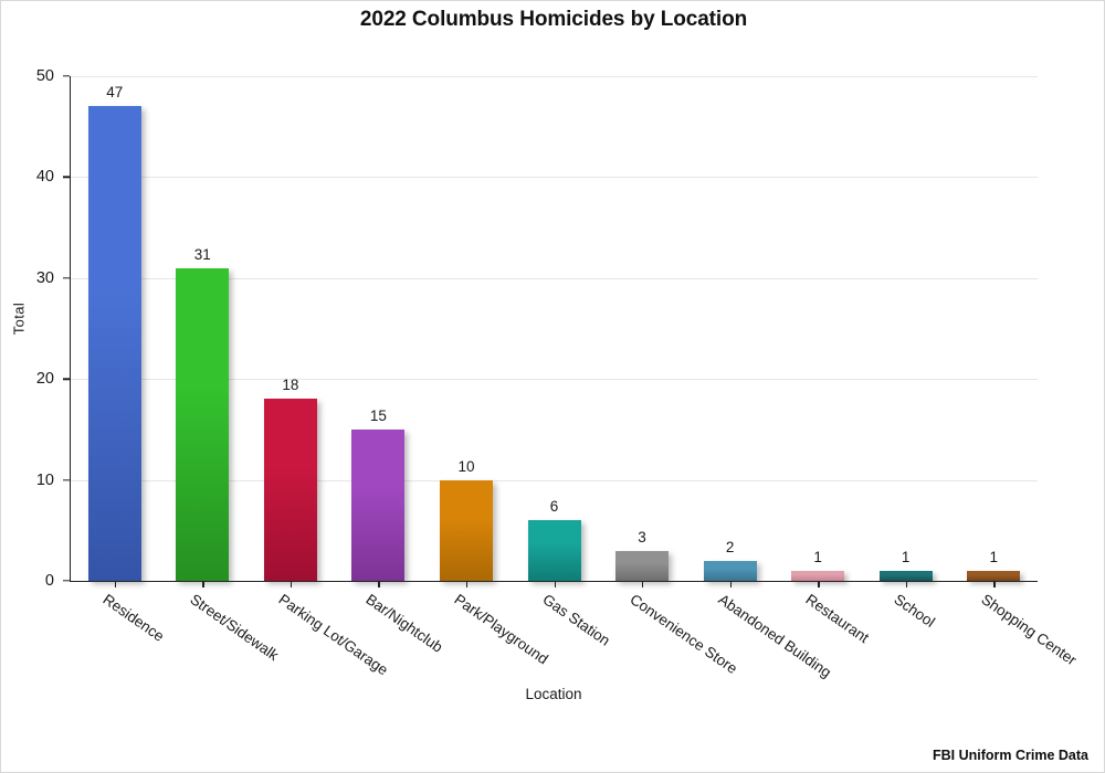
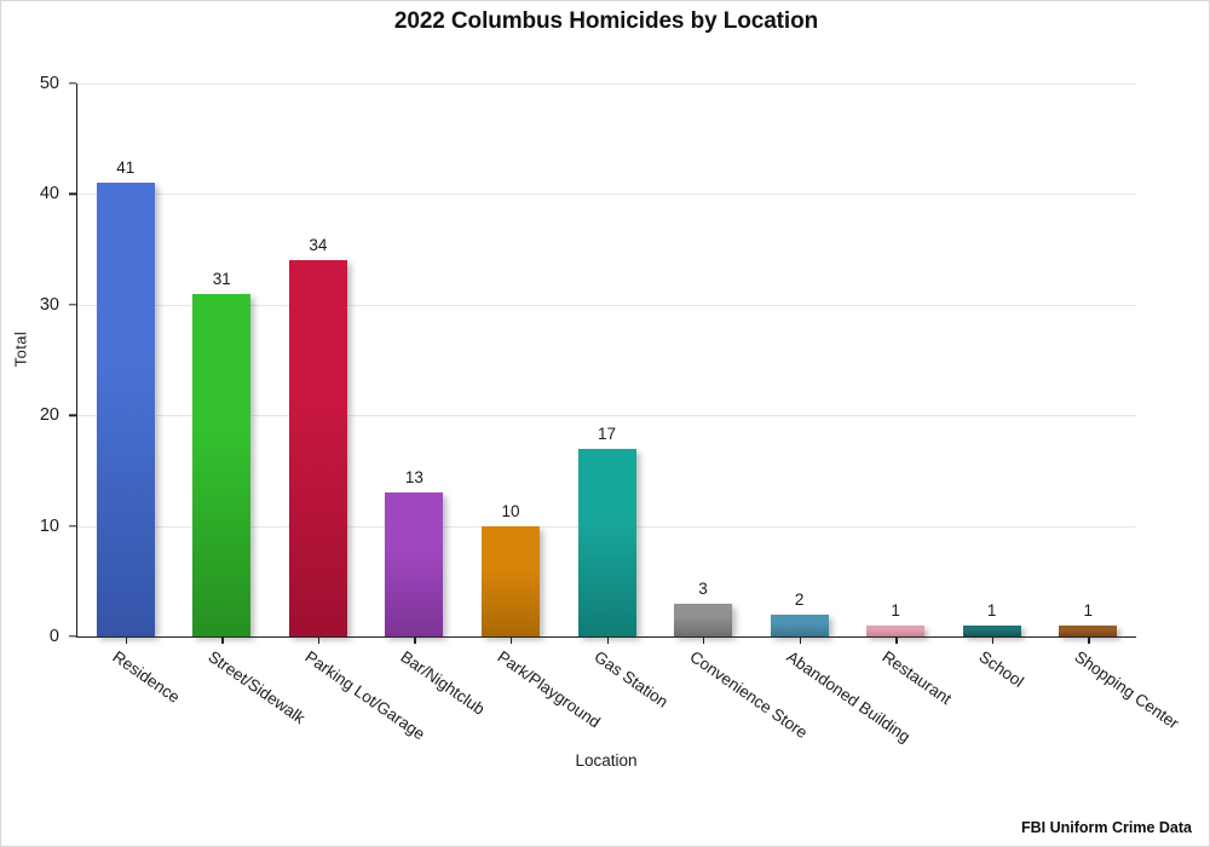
Residence: 47 -> 41
Parking Lot/Garage: 18 -> 34
Bar/Nightclub: 15 -> 13
Gas Station: 6 -> 17
